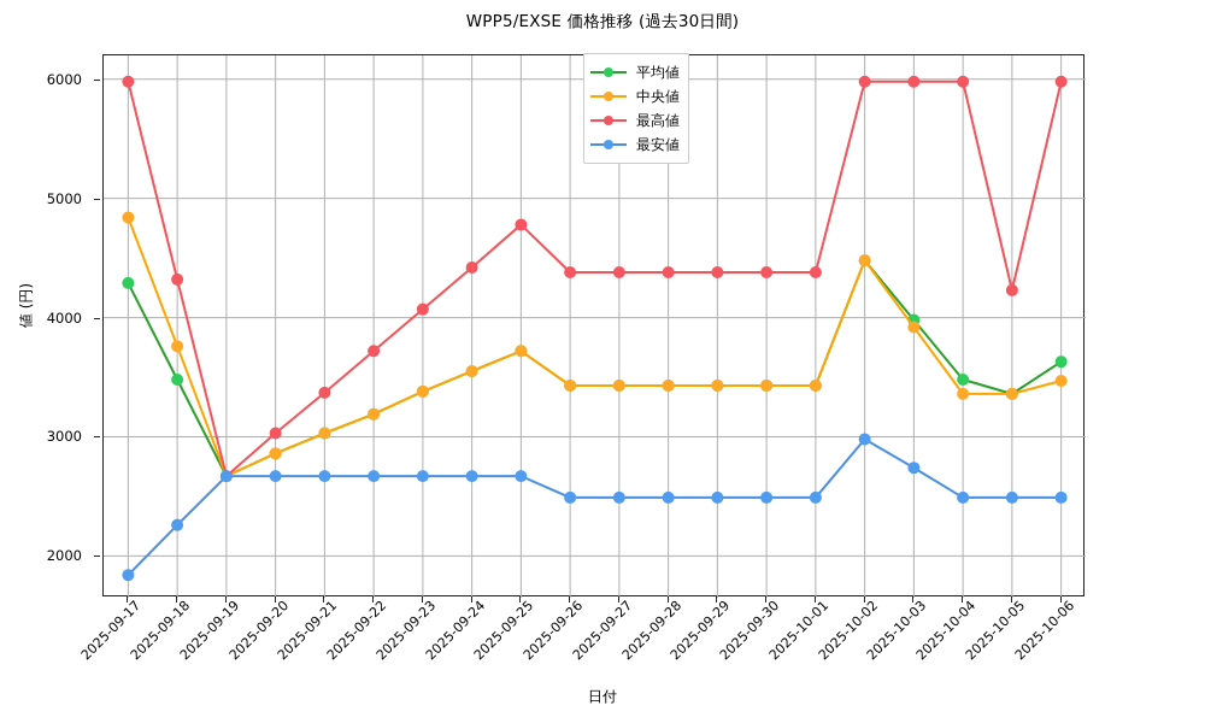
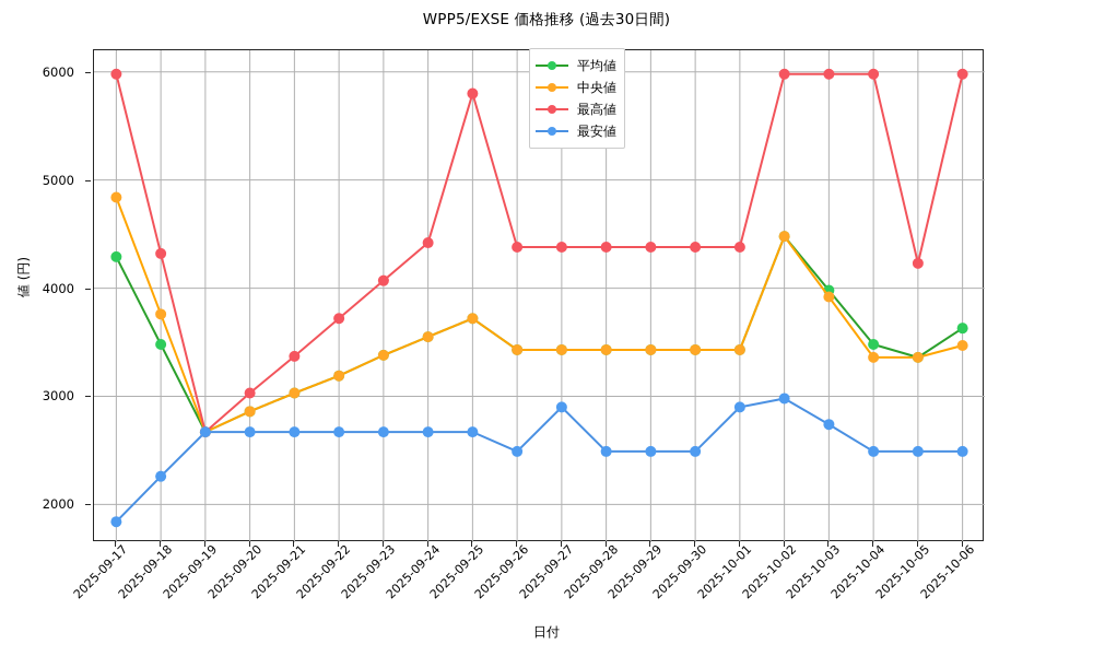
最高値/2025-09-25: 4800 -> 5800
最安値/2025-09-27: 2500 -> 2900
最安値/2025-10-01: 2500 -> 2900
